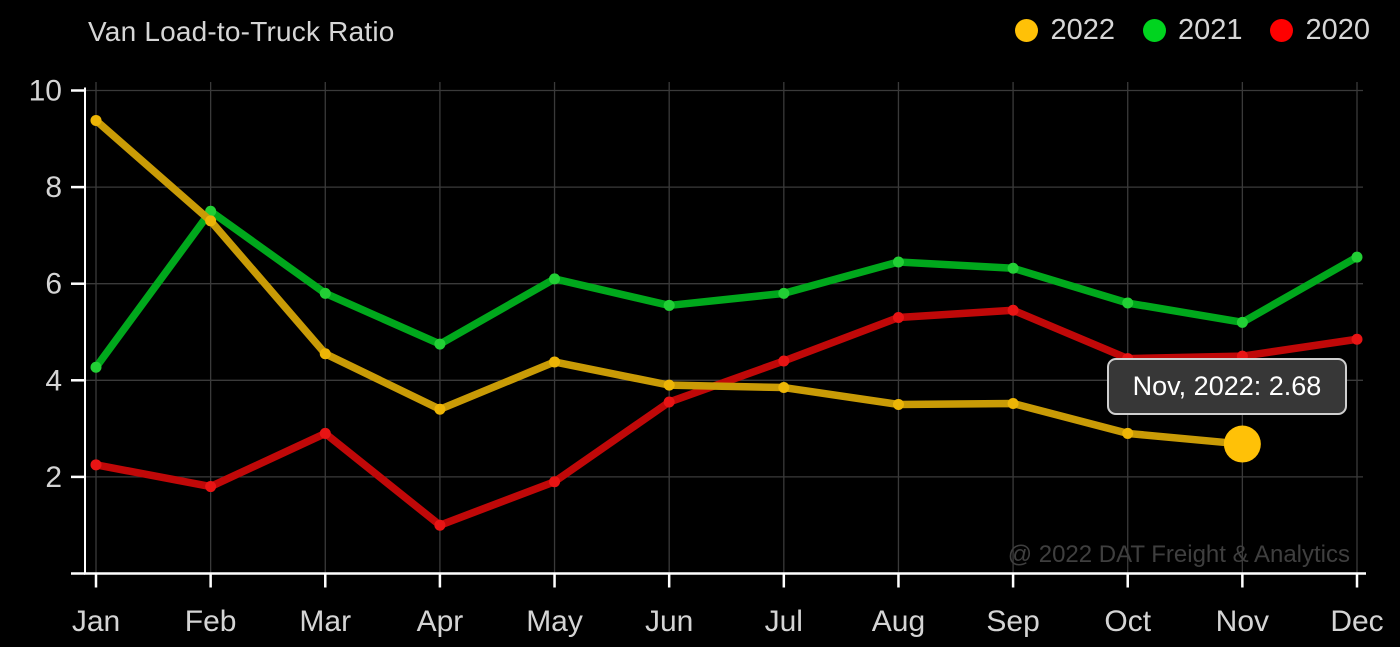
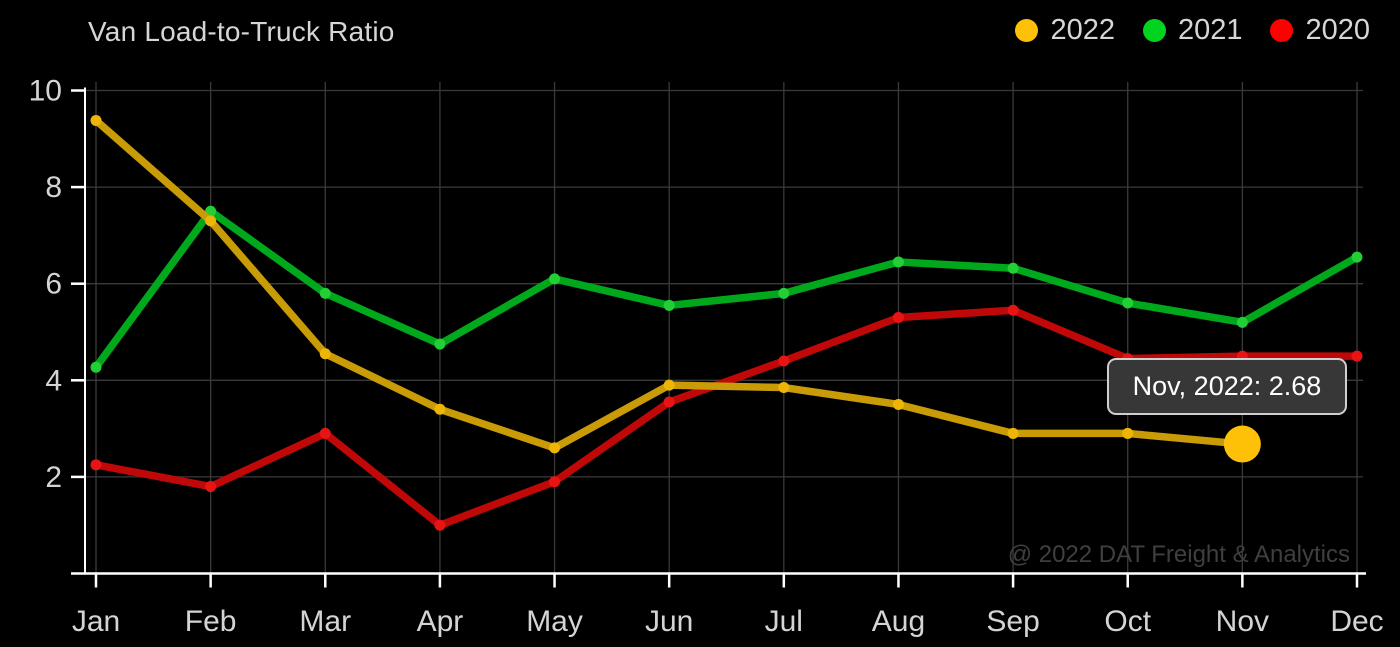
2022/May: 4.4 -> 2.6
2022/Sep: 3.5 -> 2.9
2020/Dec: 4.8 -> 4.5
